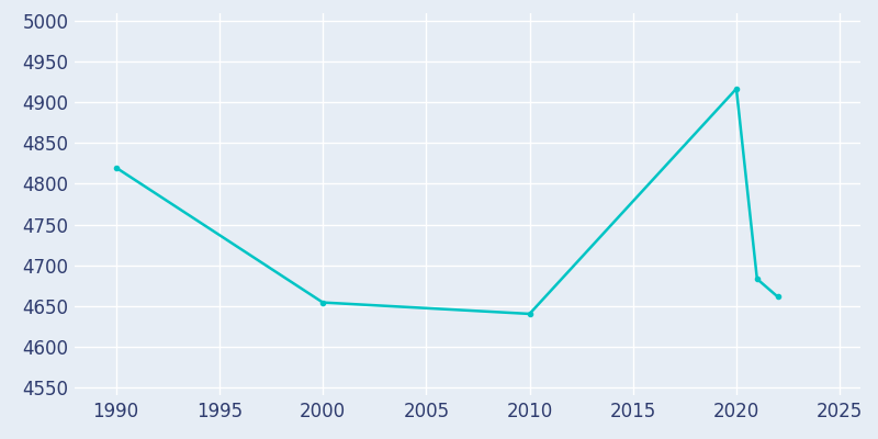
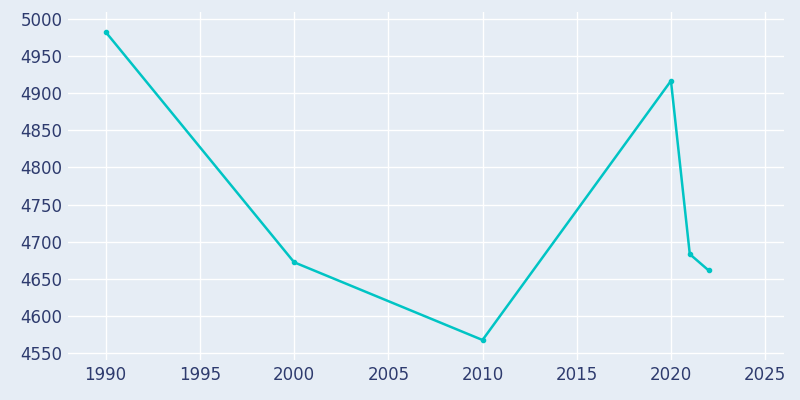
1990: 4820 -> 4983
2000: 4654 -> 4672
2010: 4640 -> 4567
